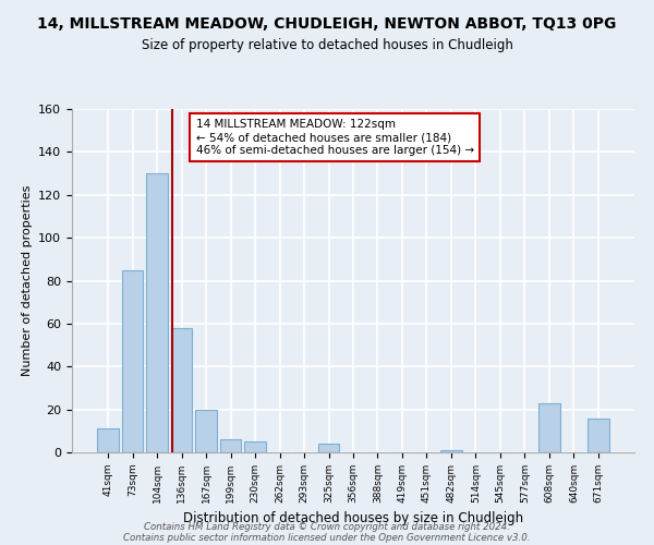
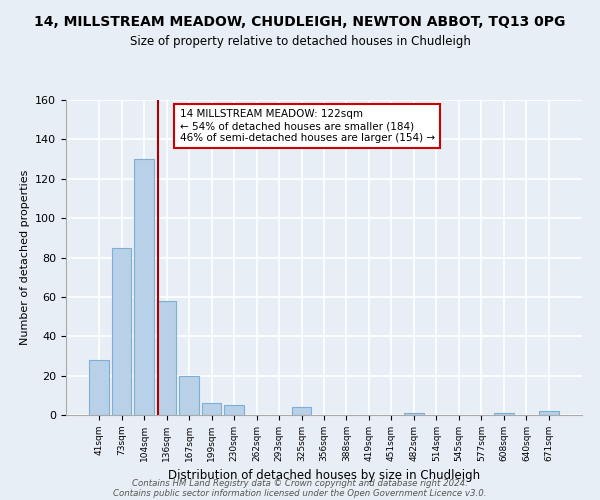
41sqm: 11 -> 28
608sqm: 23 -> 1
671sqm: 16 -> 2
